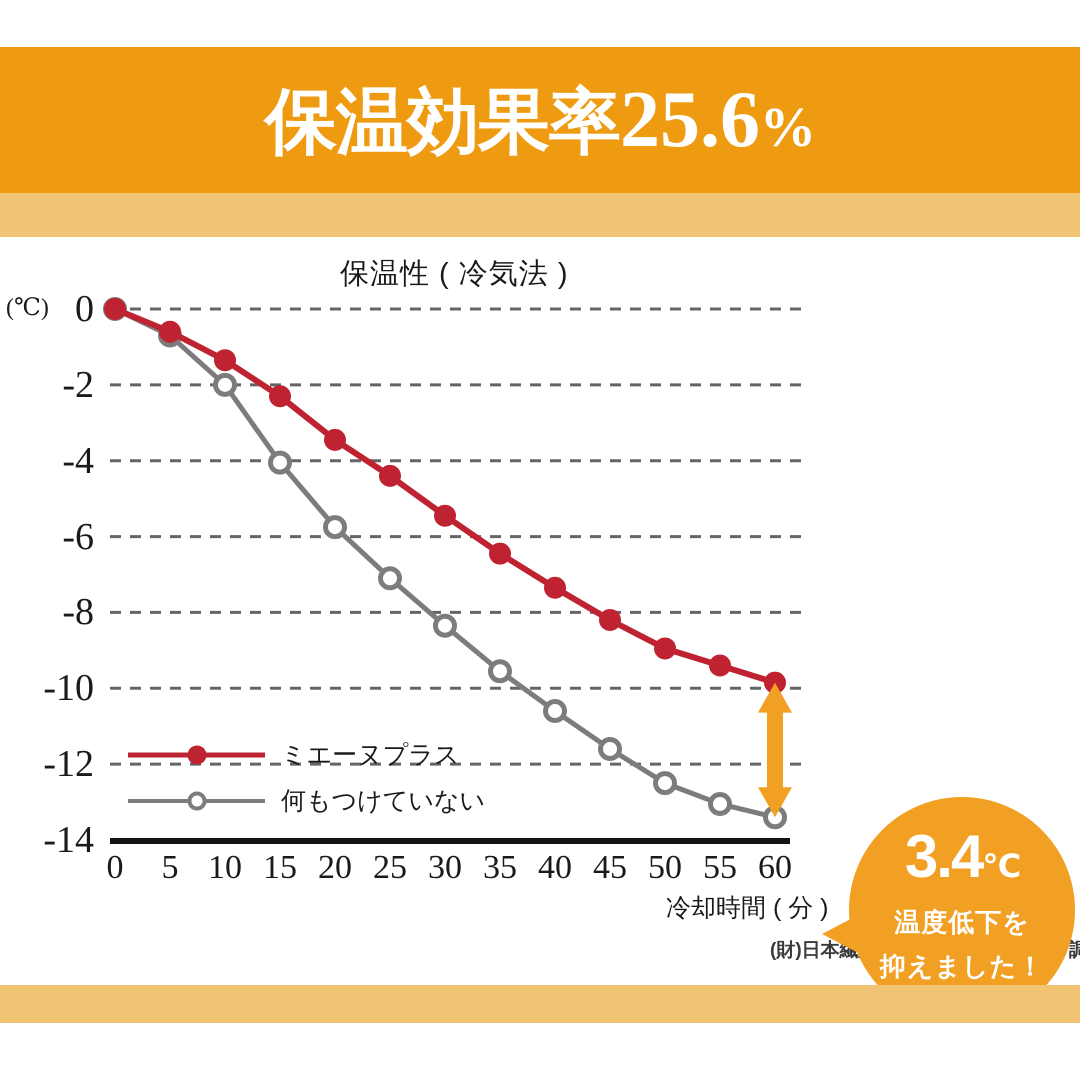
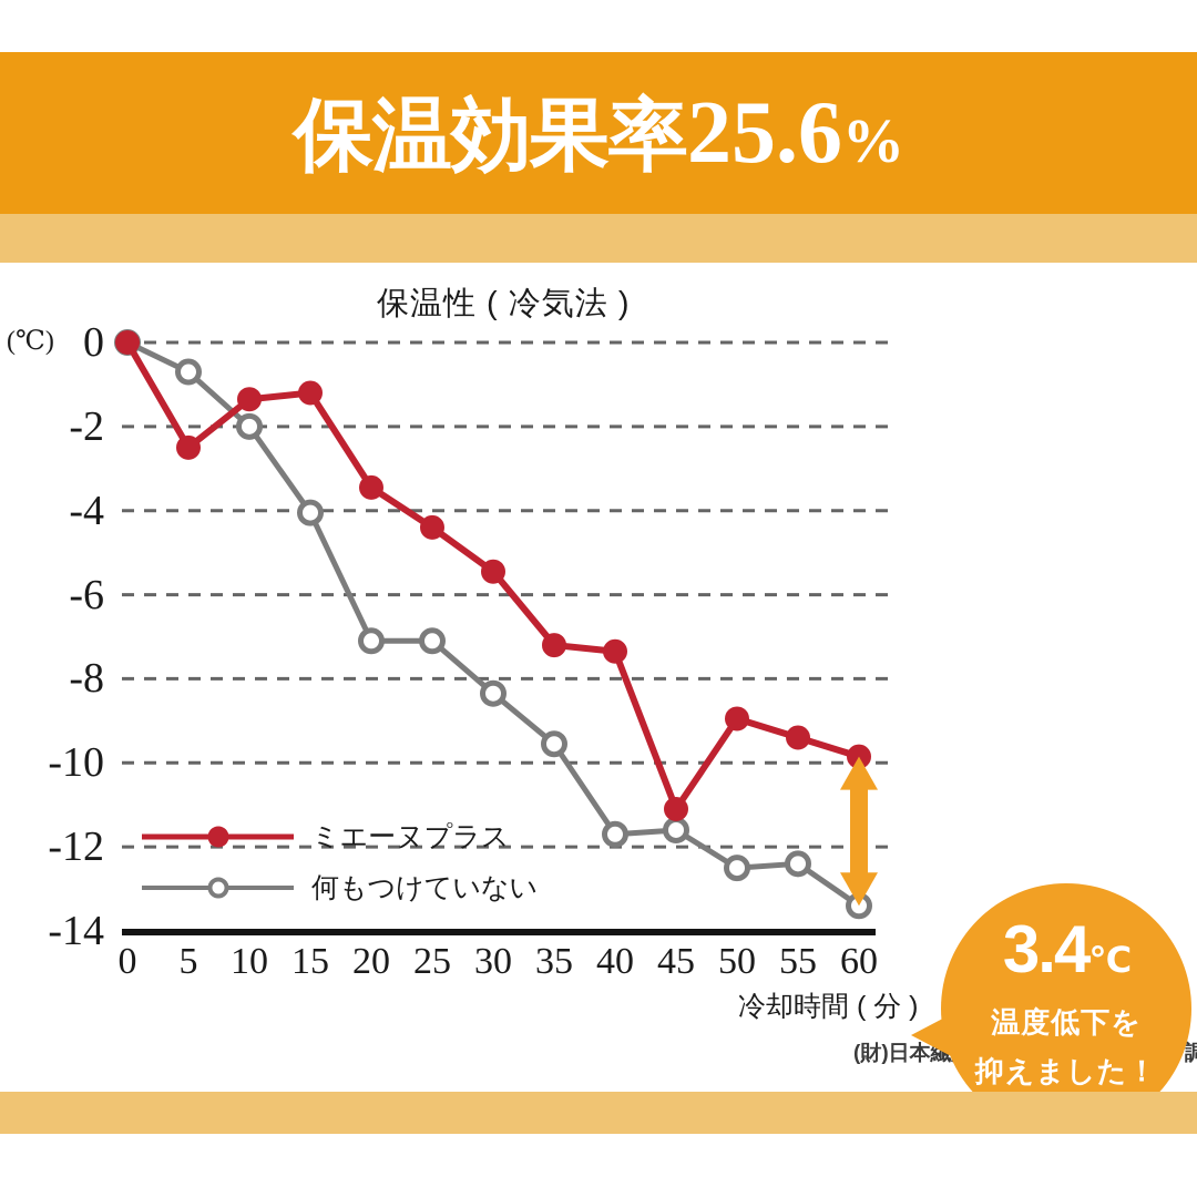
ミエーヌプラス/5: -0.6 -> -2.5
ミエーヌプラス/15: -2.3 -> -1.2
何もつけていない/20: -5.8 -> -7.1
ミエーヌプラス/35: -6.5 -> -7.2
何もつけていない/40: -10.6 -> -11.7
ミエーヌプラス/45: -8.2 -> -11.1
何もつけていない/55: -13.1 -> -12.4
